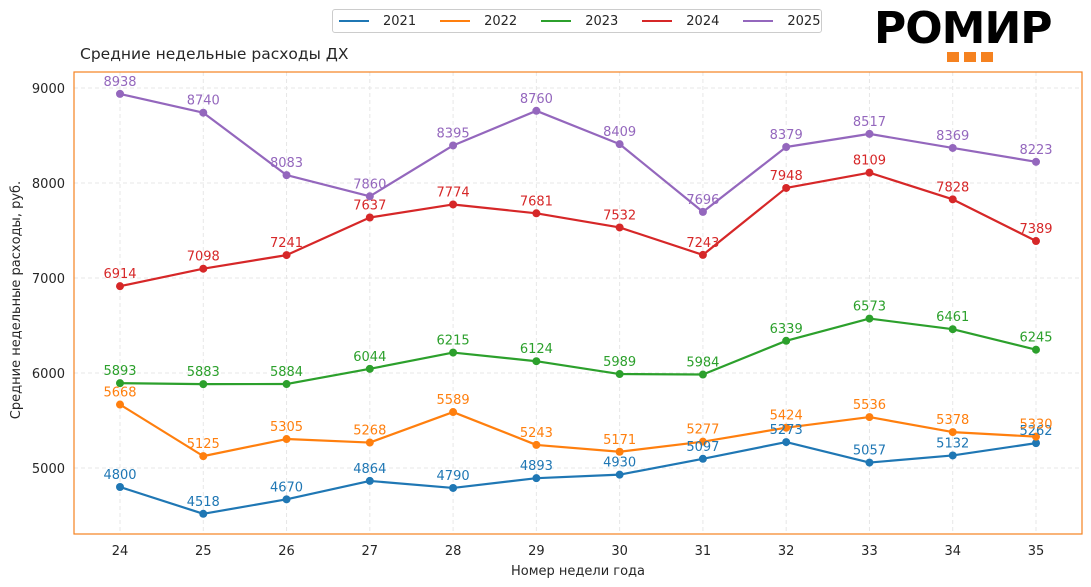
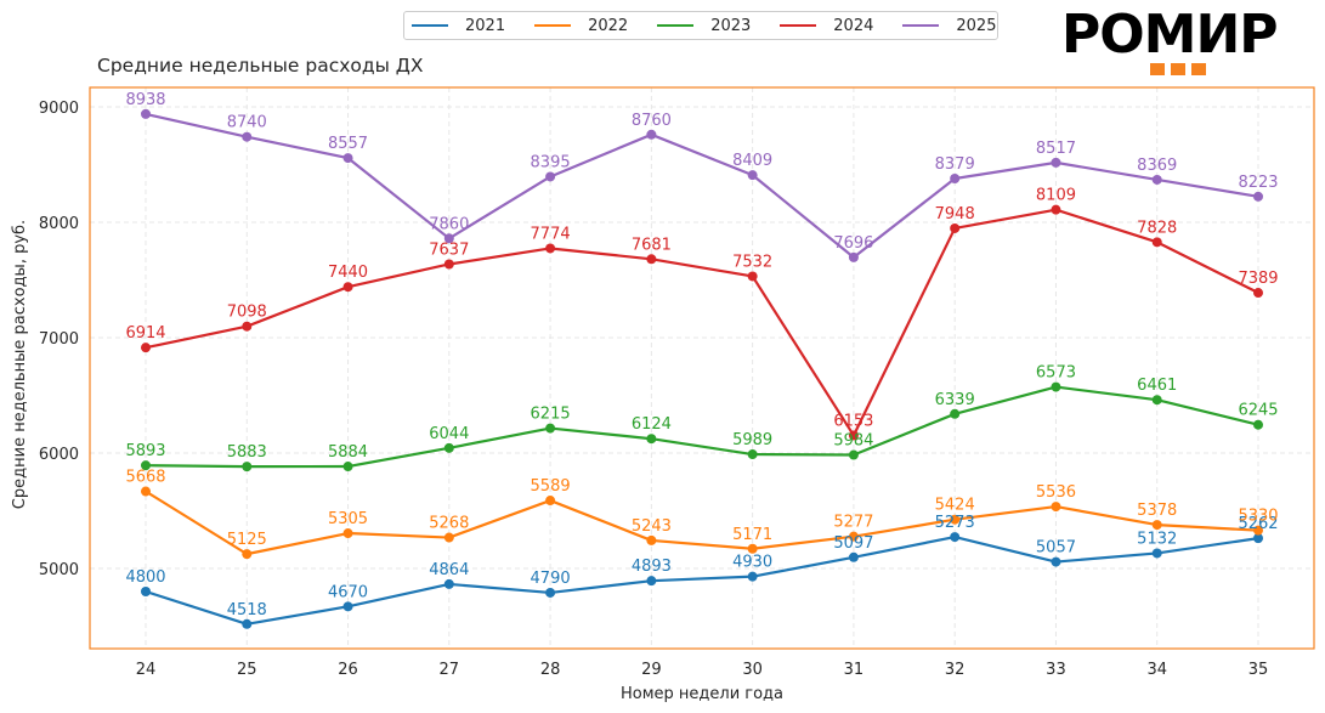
2024/26: 7241 -> 7440
2025/26: 8083 -> 8557
2024/31: 7243 -> 6153
